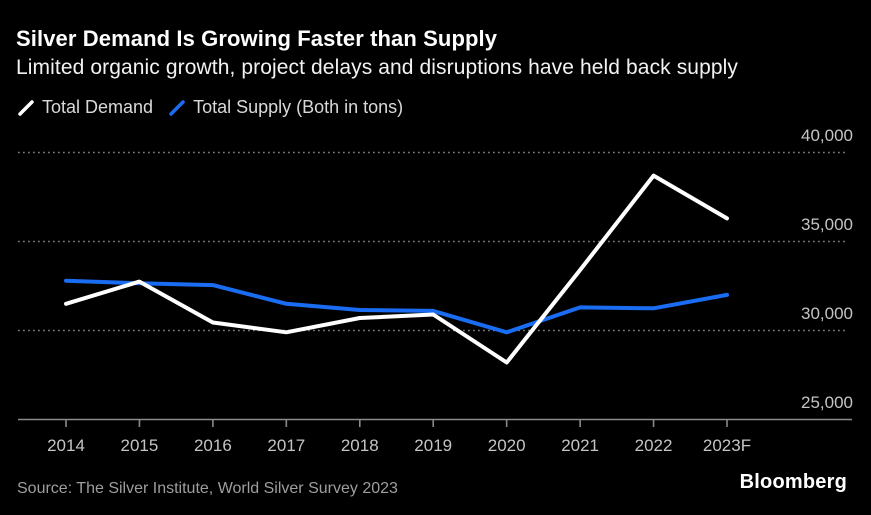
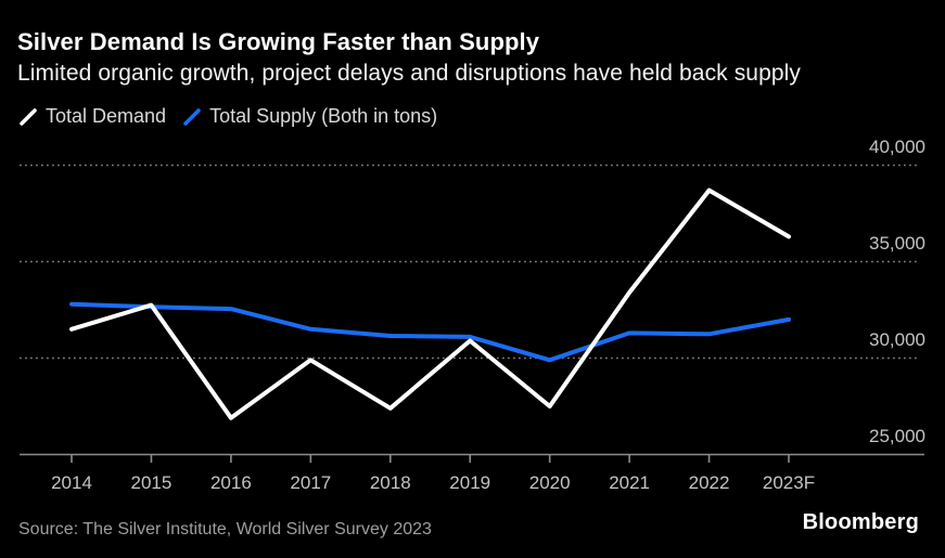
Total Demand/2016: 30400 -> 26900
Total Demand/2018: 30700 -> 27400
Total Demand/2020: 28200 -> 27500
